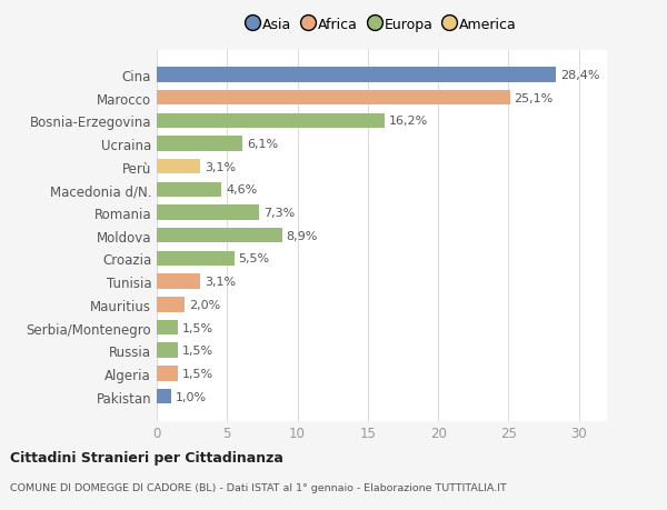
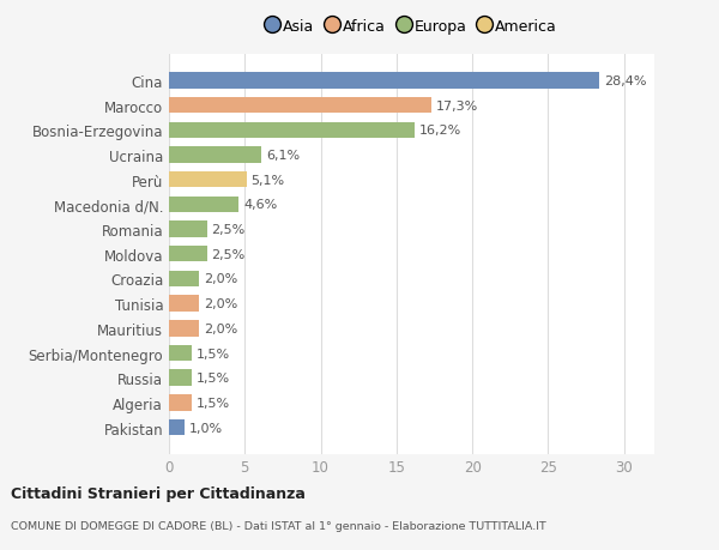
Marocco: 25,1% -> 17,3%
Perù: 3,1% -> 5,1%
Romania: 7,3% -> 2,5%
Moldova: 8,9% -> 2,5%
Croazia: 5,5% -> 2,0%
Tunisia: 3,1% -> 2,0%
